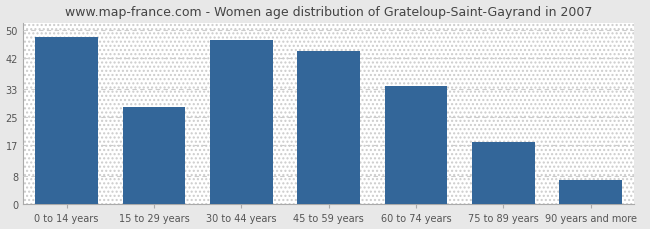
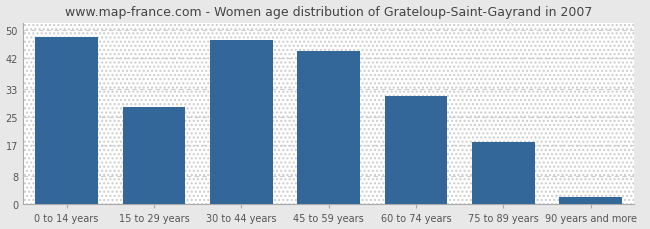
60 to 74 years: 34 -> 31
90 years and more: 7 -> 2
